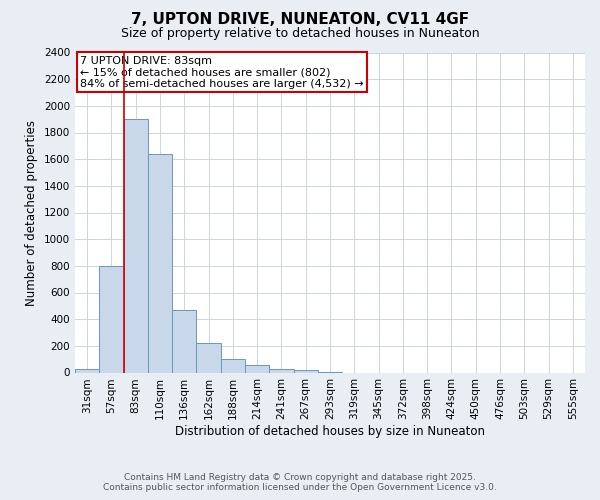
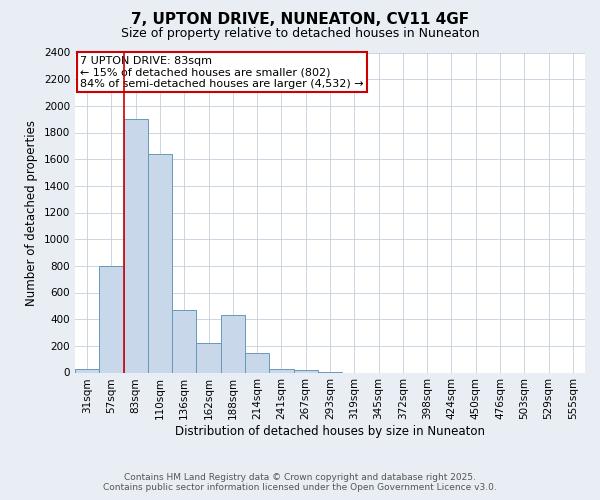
188sqm: 100 -> 430
214sqm: 60 -> 150
